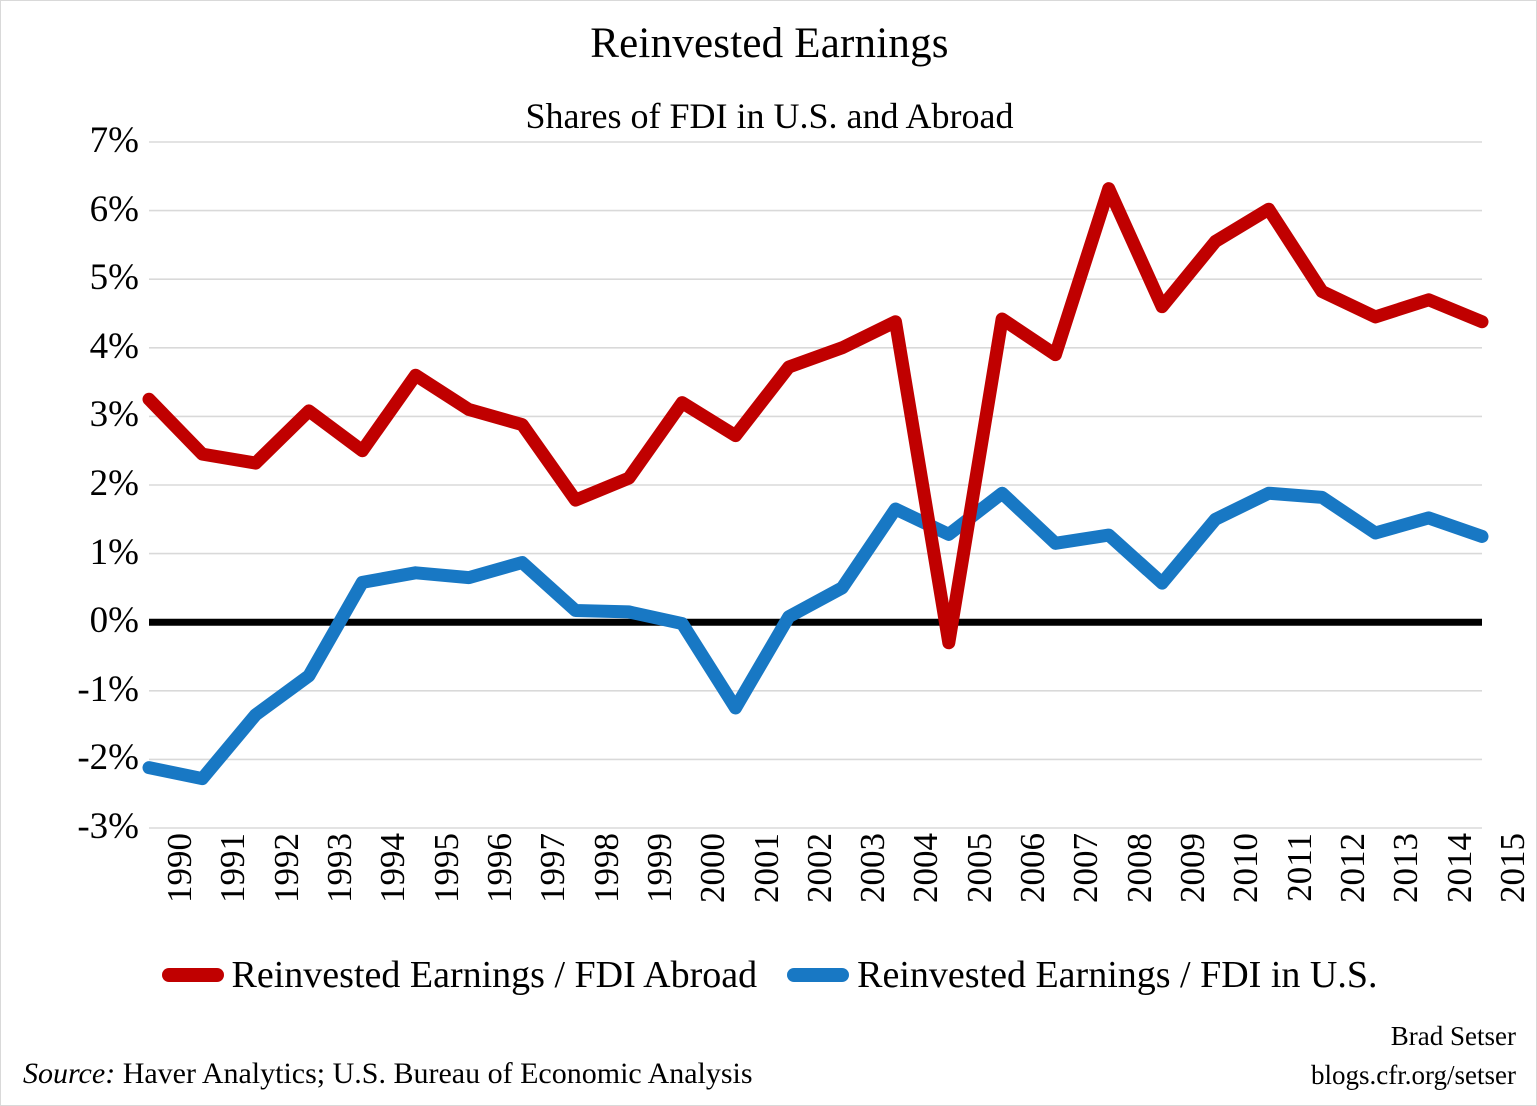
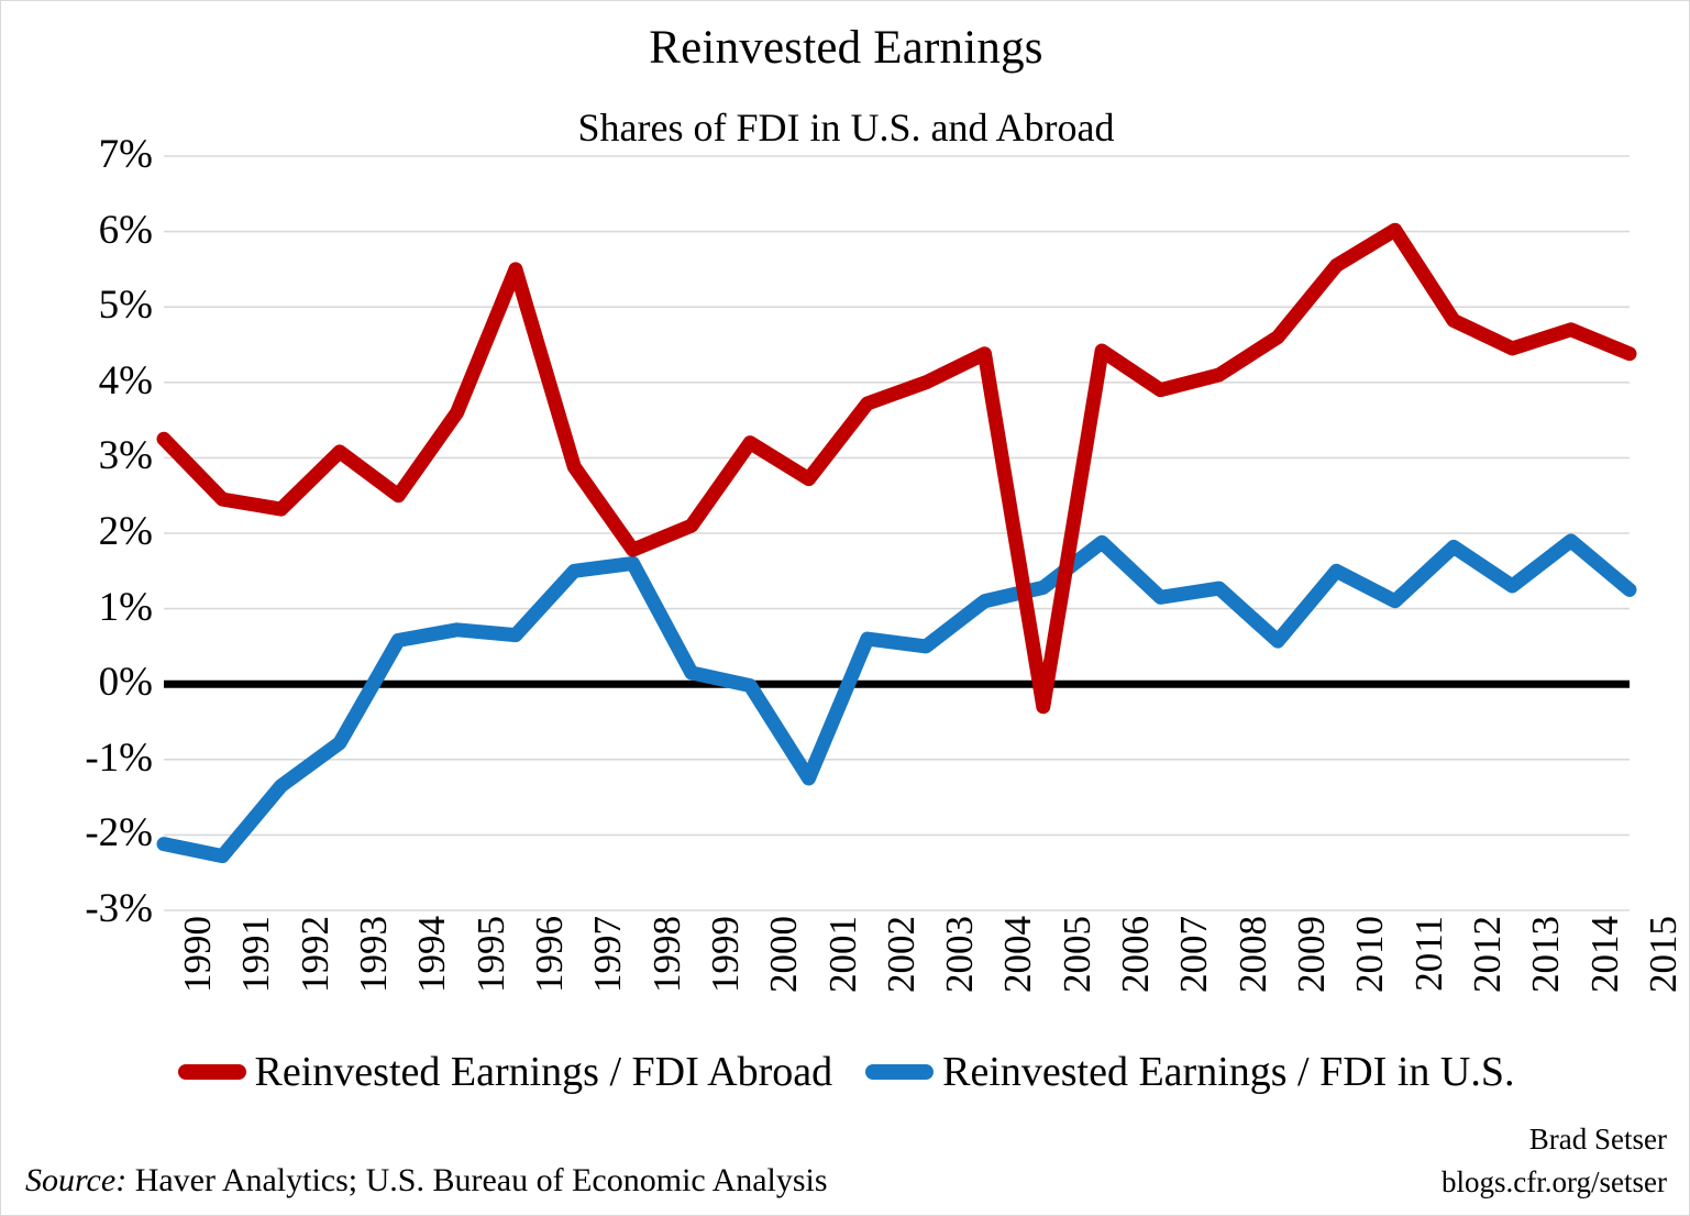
Reinvested Earnings / FDI Abroad/1996: 3.1% -> 5.5%
Reinvested Earnings / FDI in U.S./1997: 0.9% -> 1.5%
Reinvested Earnings / FDI in U.S./1998: 0.2% -> 1.6%
Reinvested Earnings / FDI in U.S./2002: 0.1% -> 0.6%
Reinvested Earnings / FDI in U.S./2004: 1.6% -> 1.1%
Reinvested Earnings / FDI Abroad/2008: 6.3% -> 4.1%
Reinvested Earnings / FDI in U.S./2011: 1.9% -> 1.1%
Reinvested Earnings / FDI in U.S./2014: 1.5% -> 1.9%
